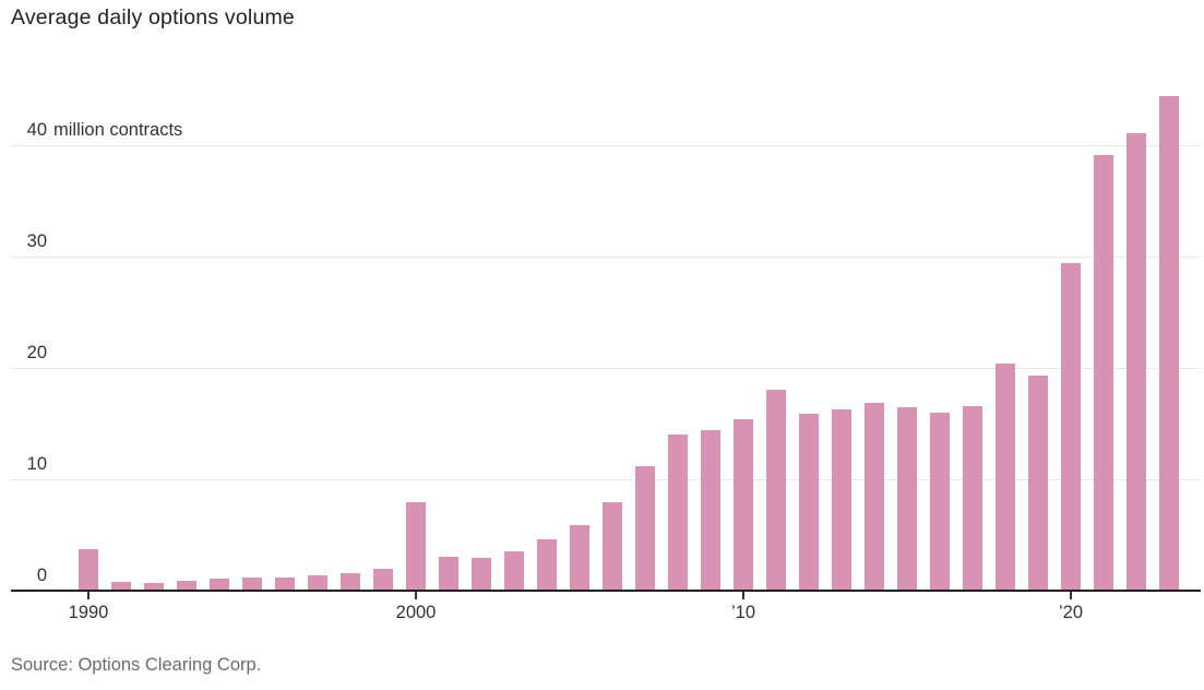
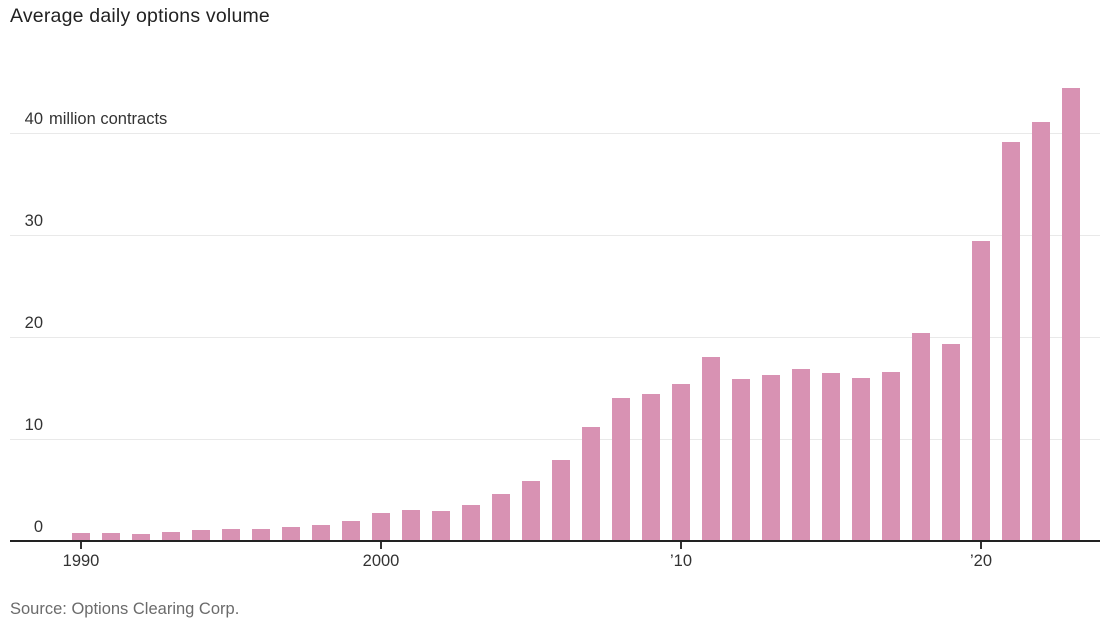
1990: 3.7 -> 0.8
2000: 7.9 -> 2.7
